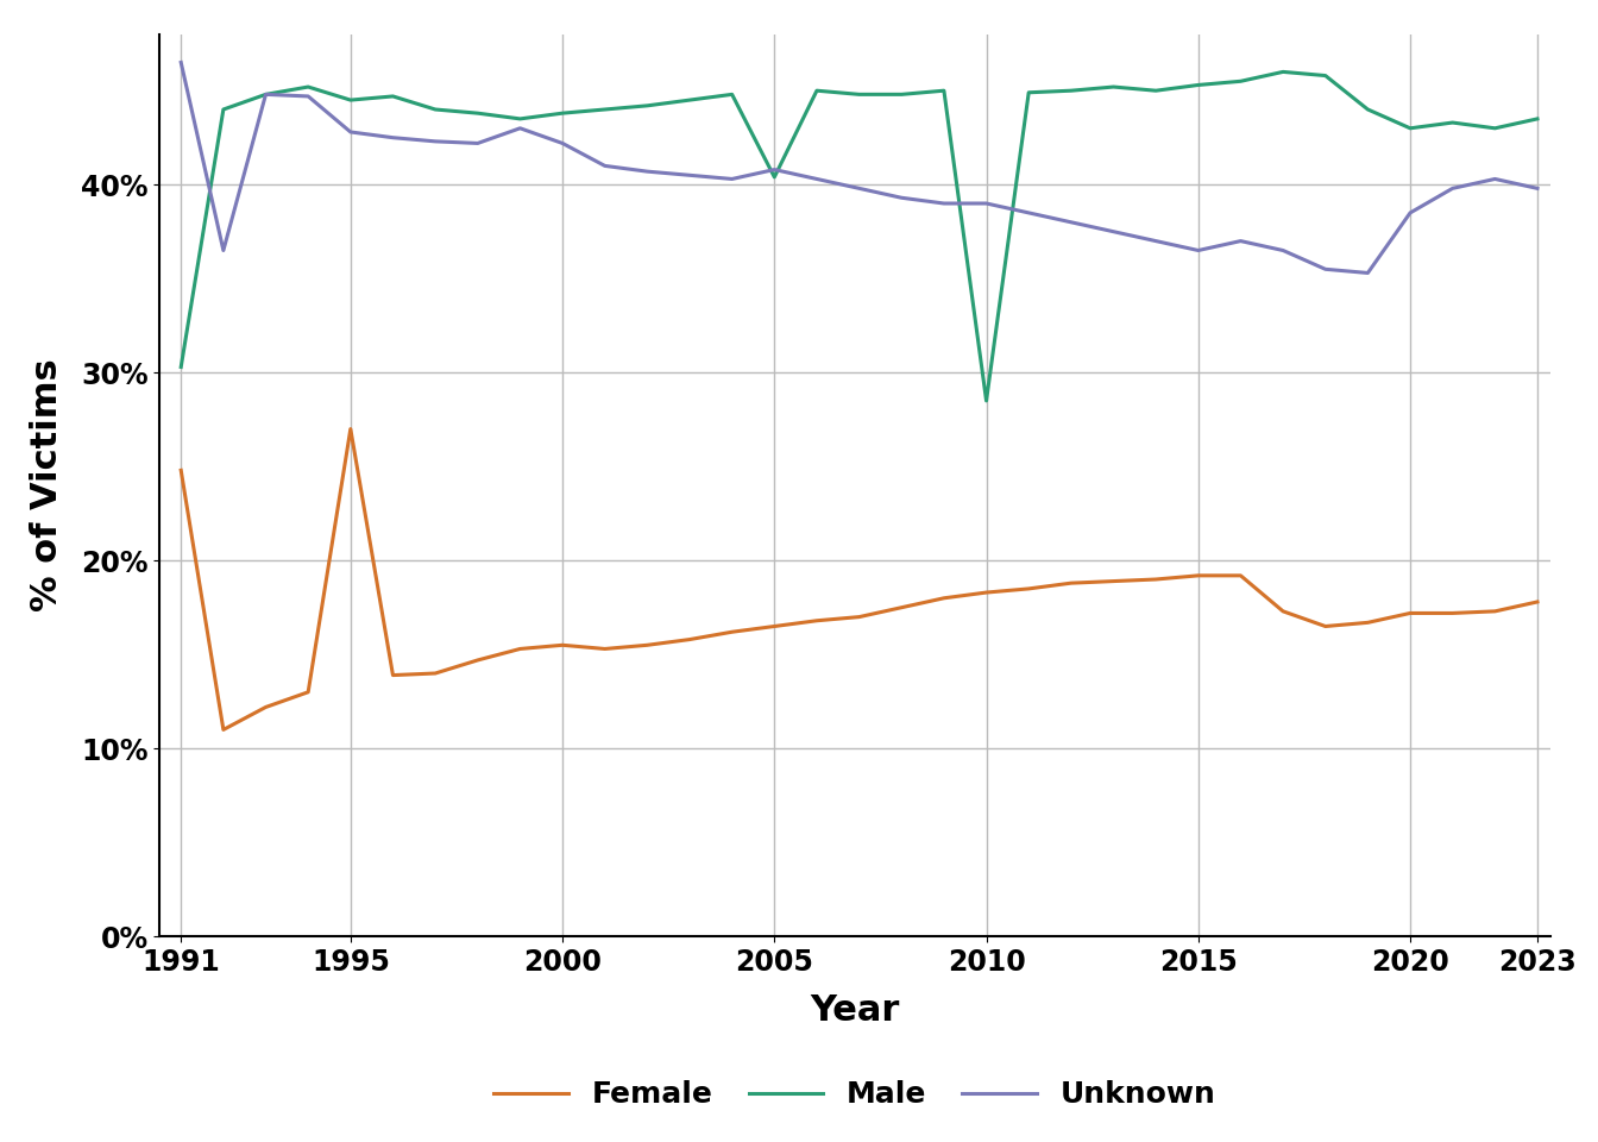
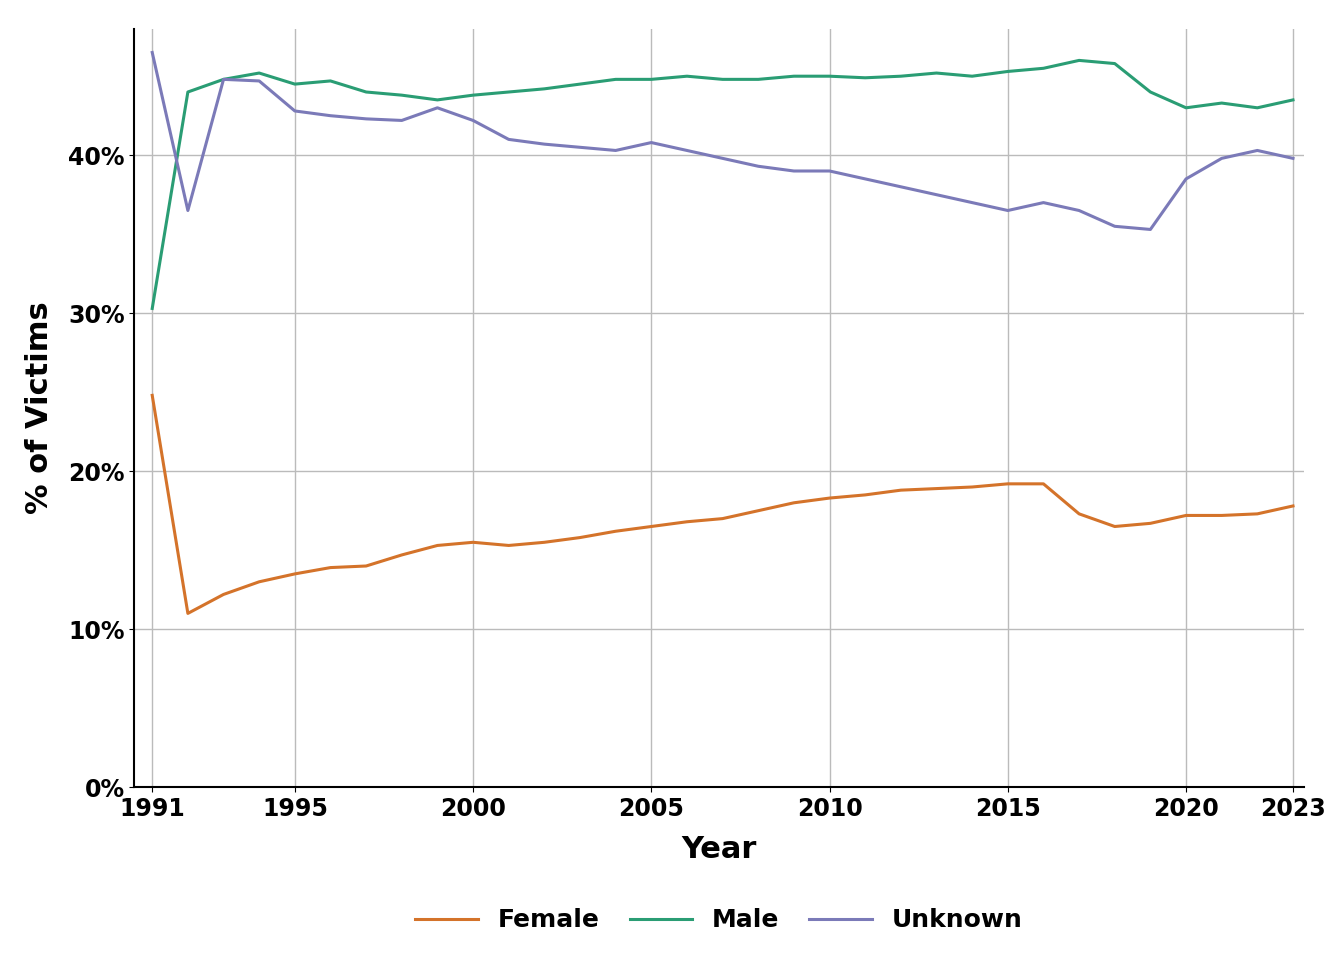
Female/1995: 27.0% -> 13.5%
Male/2005: 40.4% -> 44.8%
Male/2010: 28.5% -> 45.0%
